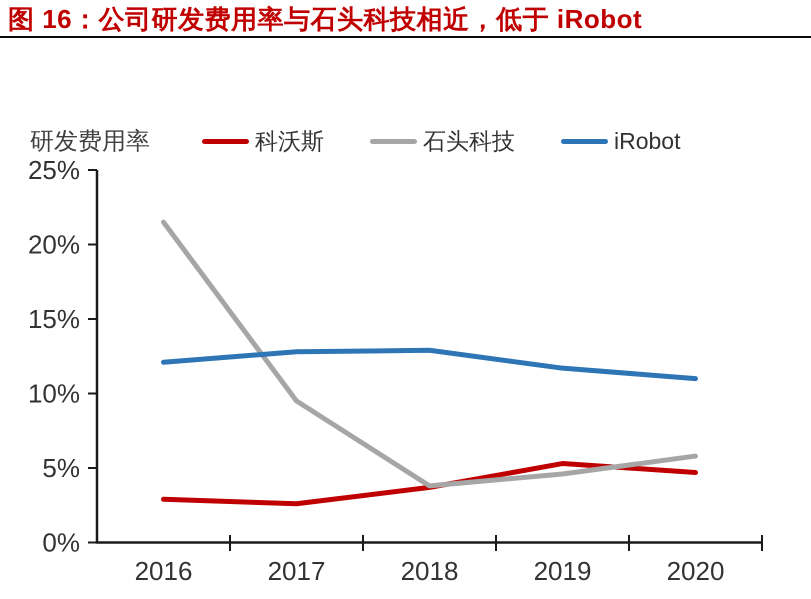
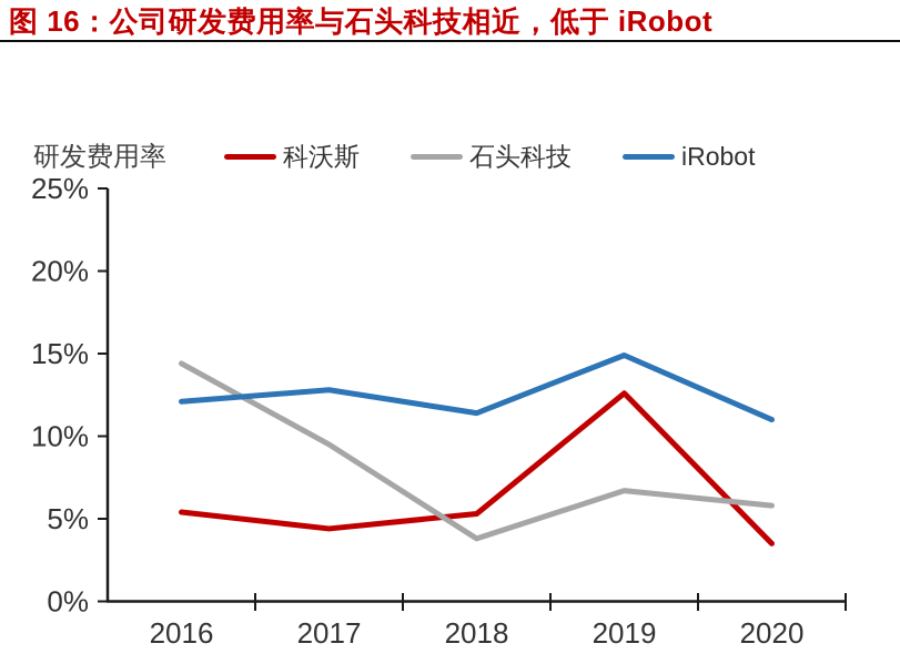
科沃斯/2016: 2.9% -> 5.4%
石头科技/2016: 21.5% -> 14.4%
科沃斯/2017: 2.6% -> 4.4%
科沃斯/2018: 3.7% -> 5.3%
iRobot/2018: 12.9% -> 11.4%
科沃斯/2019: 5.3% -> 12.6%
石头科技/2019: 4.6% -> 6.7%
iRobot/2019: 11.7% -> 14.9%
科沃斯/2020: 4.7% -> 3.5%
